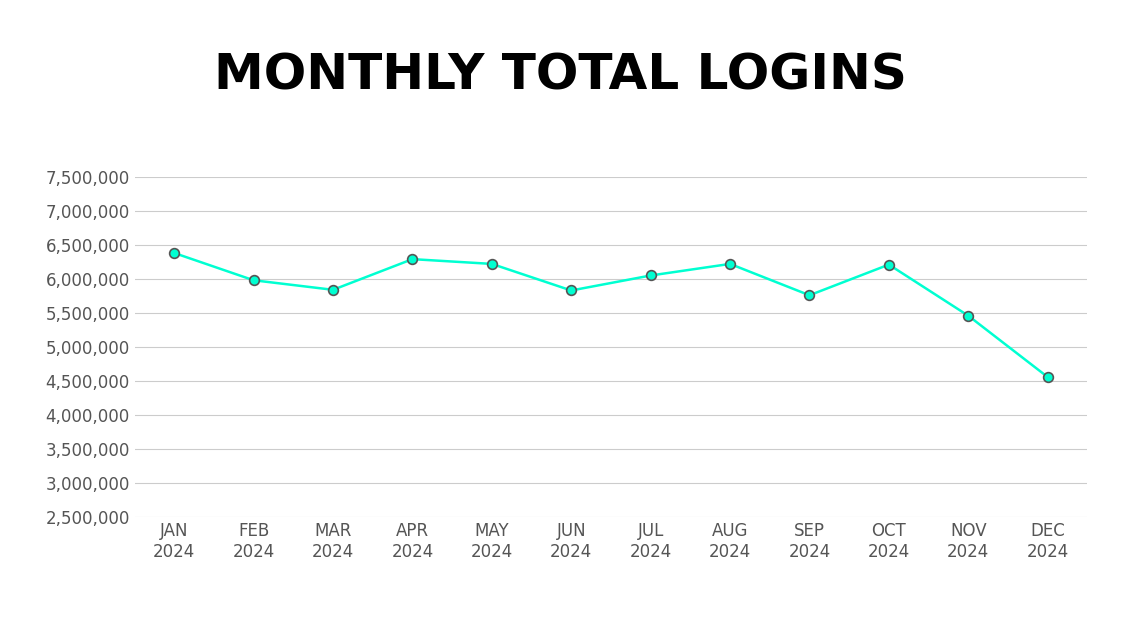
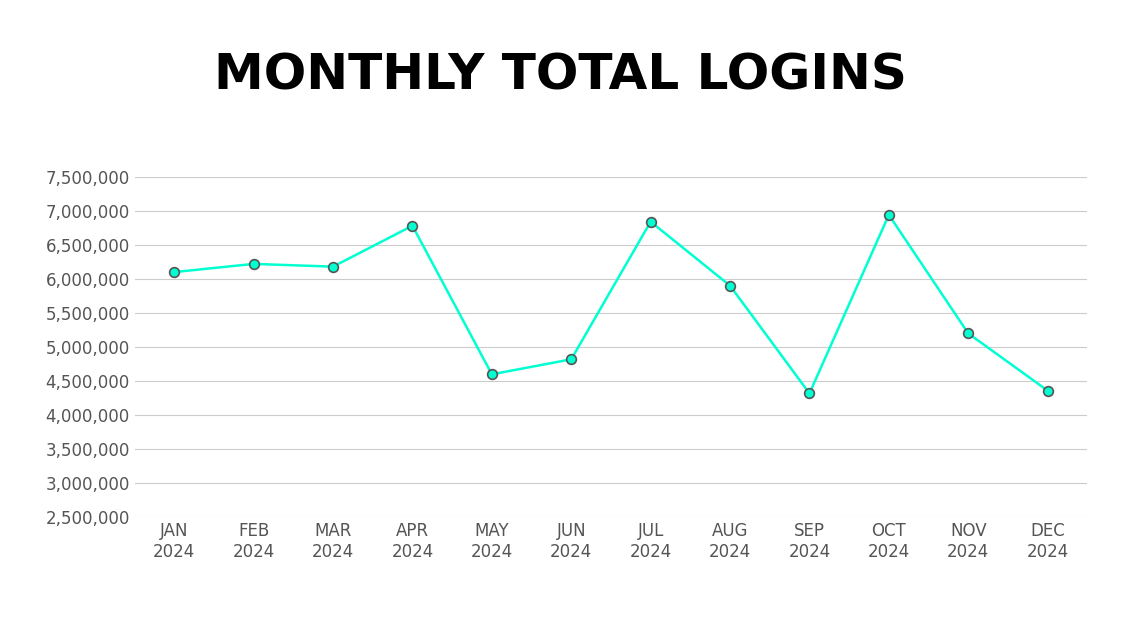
JAN 2024: 6,380,000 -> 6,100,000
FEB 2024: 5,980,000 -> 6,220,000
MAR 2024: 5,840,000 -> 6,180,000
APR 2024: 6,290,000 -> 6,780,000
MAY 2024: 6,220,000 -> 4,600,000
JUN 2024: 5,830,000 -> 4,820,000
JUL 2024: 6,050,000 -> 6,840,000
AUG 2024: 6,220,000 -> 5,900,000
SEP 2024: 5,760,000 -> 4,320,000
OCT 2024: 6,210,000 -> 6,940,000
NOV 2024: 5,460,000 -> 5,200,000
DEC 2024: 4,560,000 -> 4,360,000
